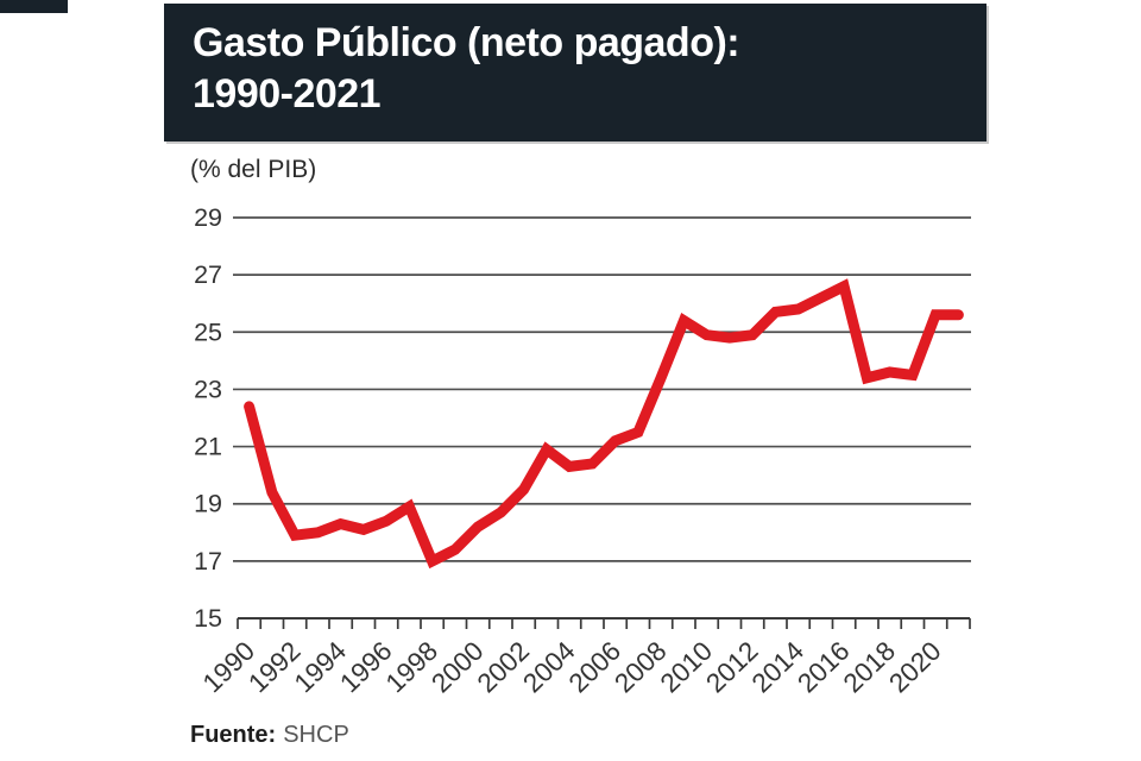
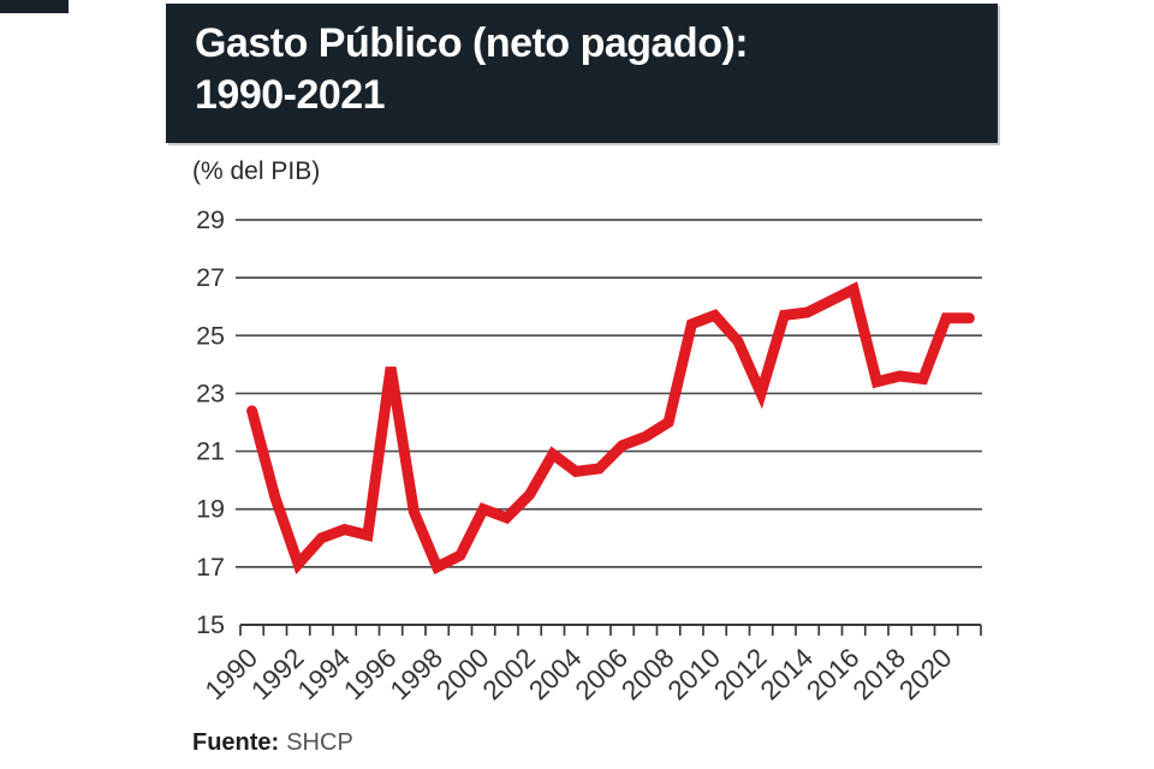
1992: 17.9 -> 17.1
1996: 18.4 -> 23.9
2000: 18.2 -> 19.0
2008: 23.4 -> 22.0
2010: 24.9 -> 25.7
2012: 24.9 -> 23.0
